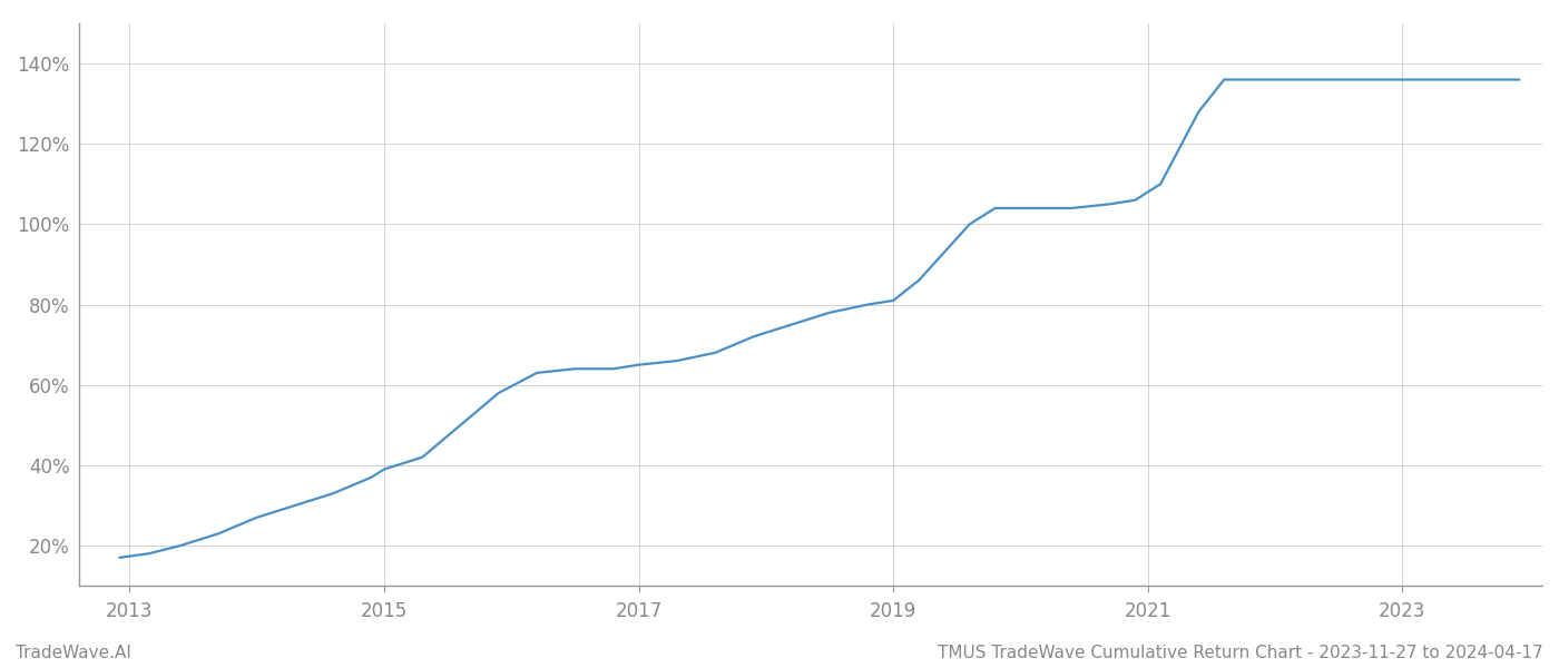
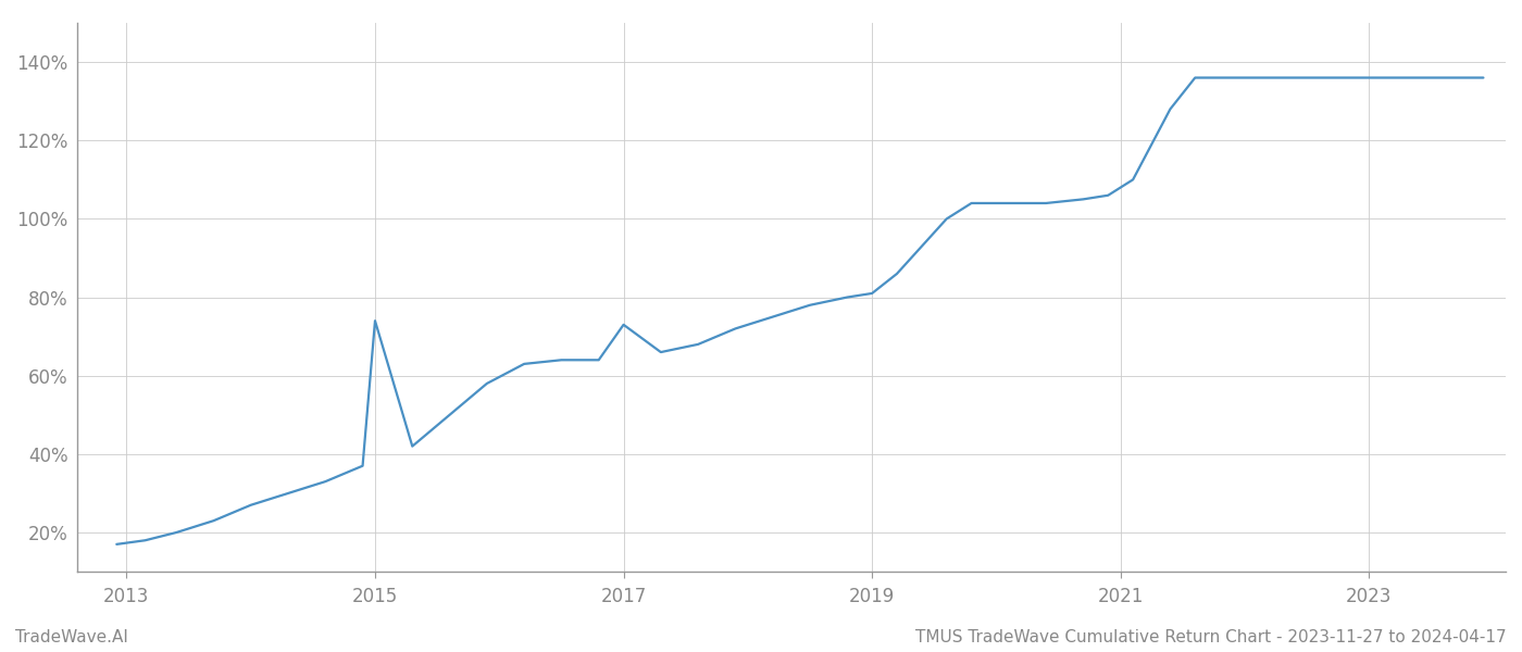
2015: 39% -> 74%
2017: 65% -> 73%
